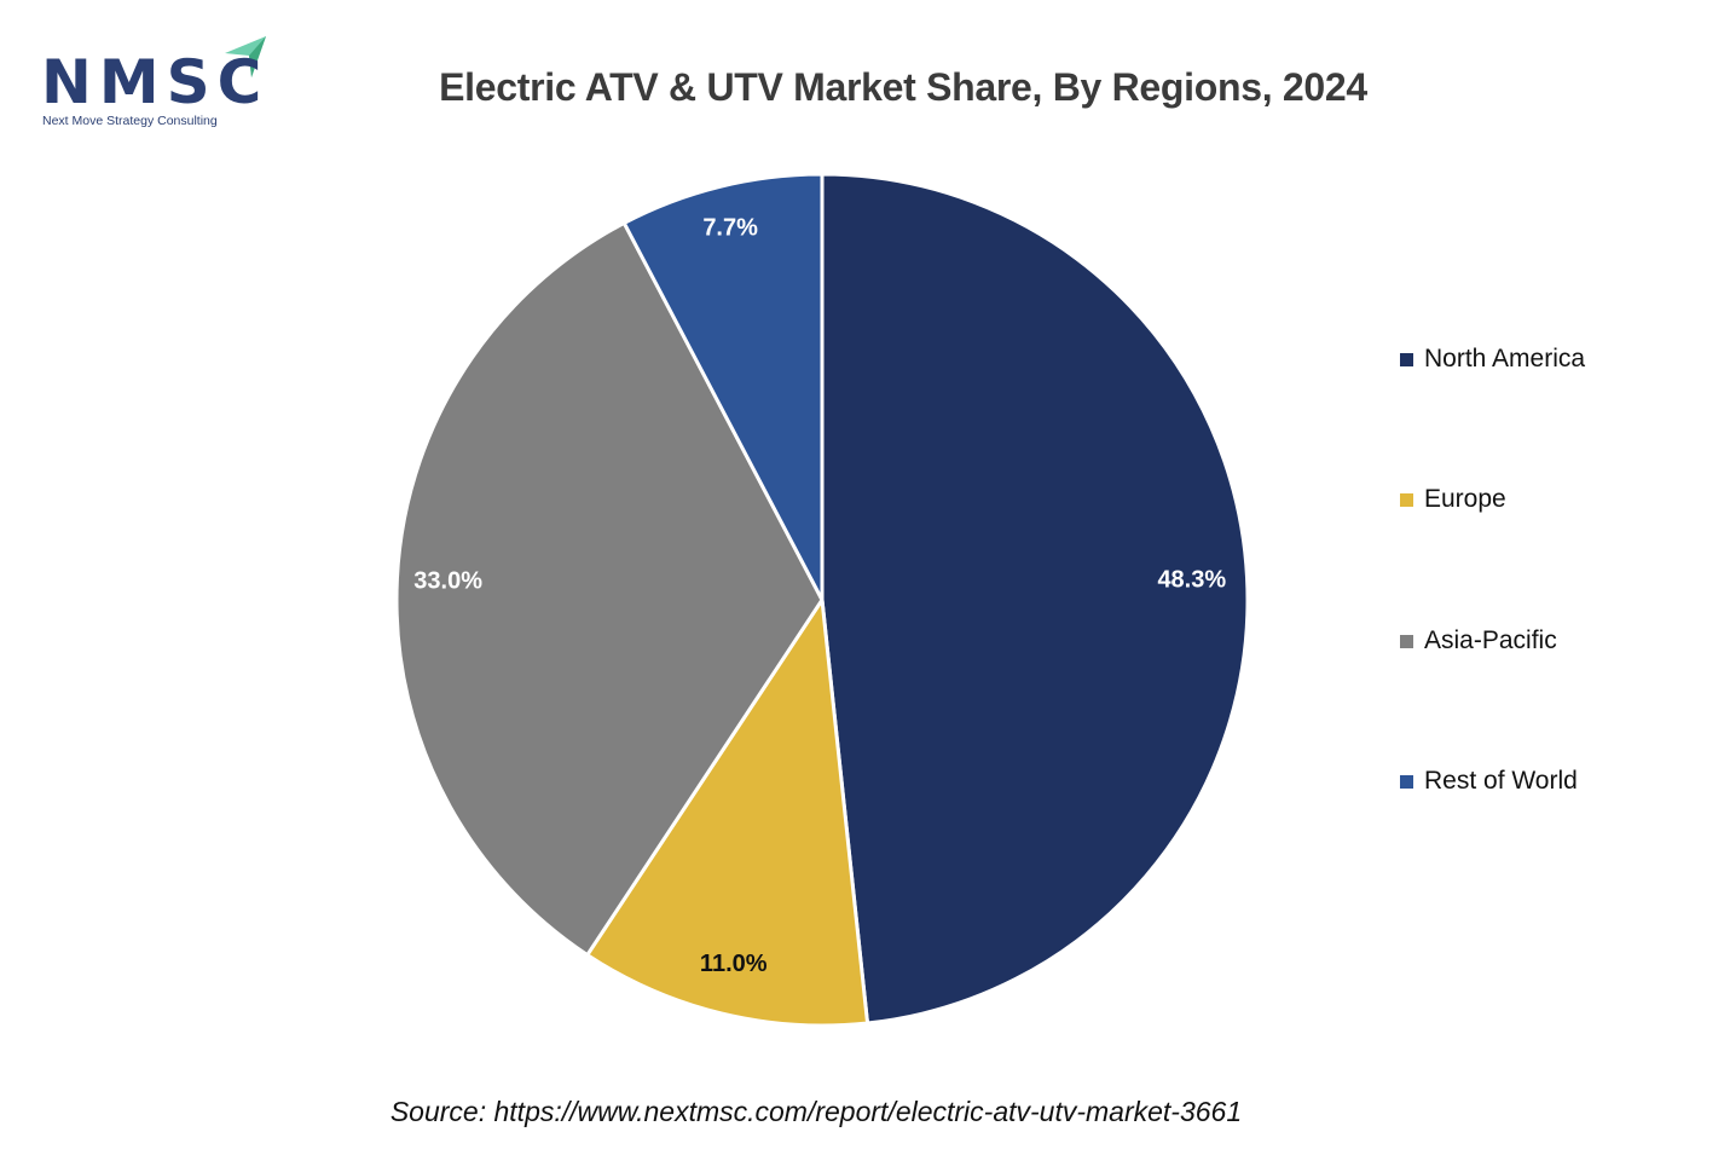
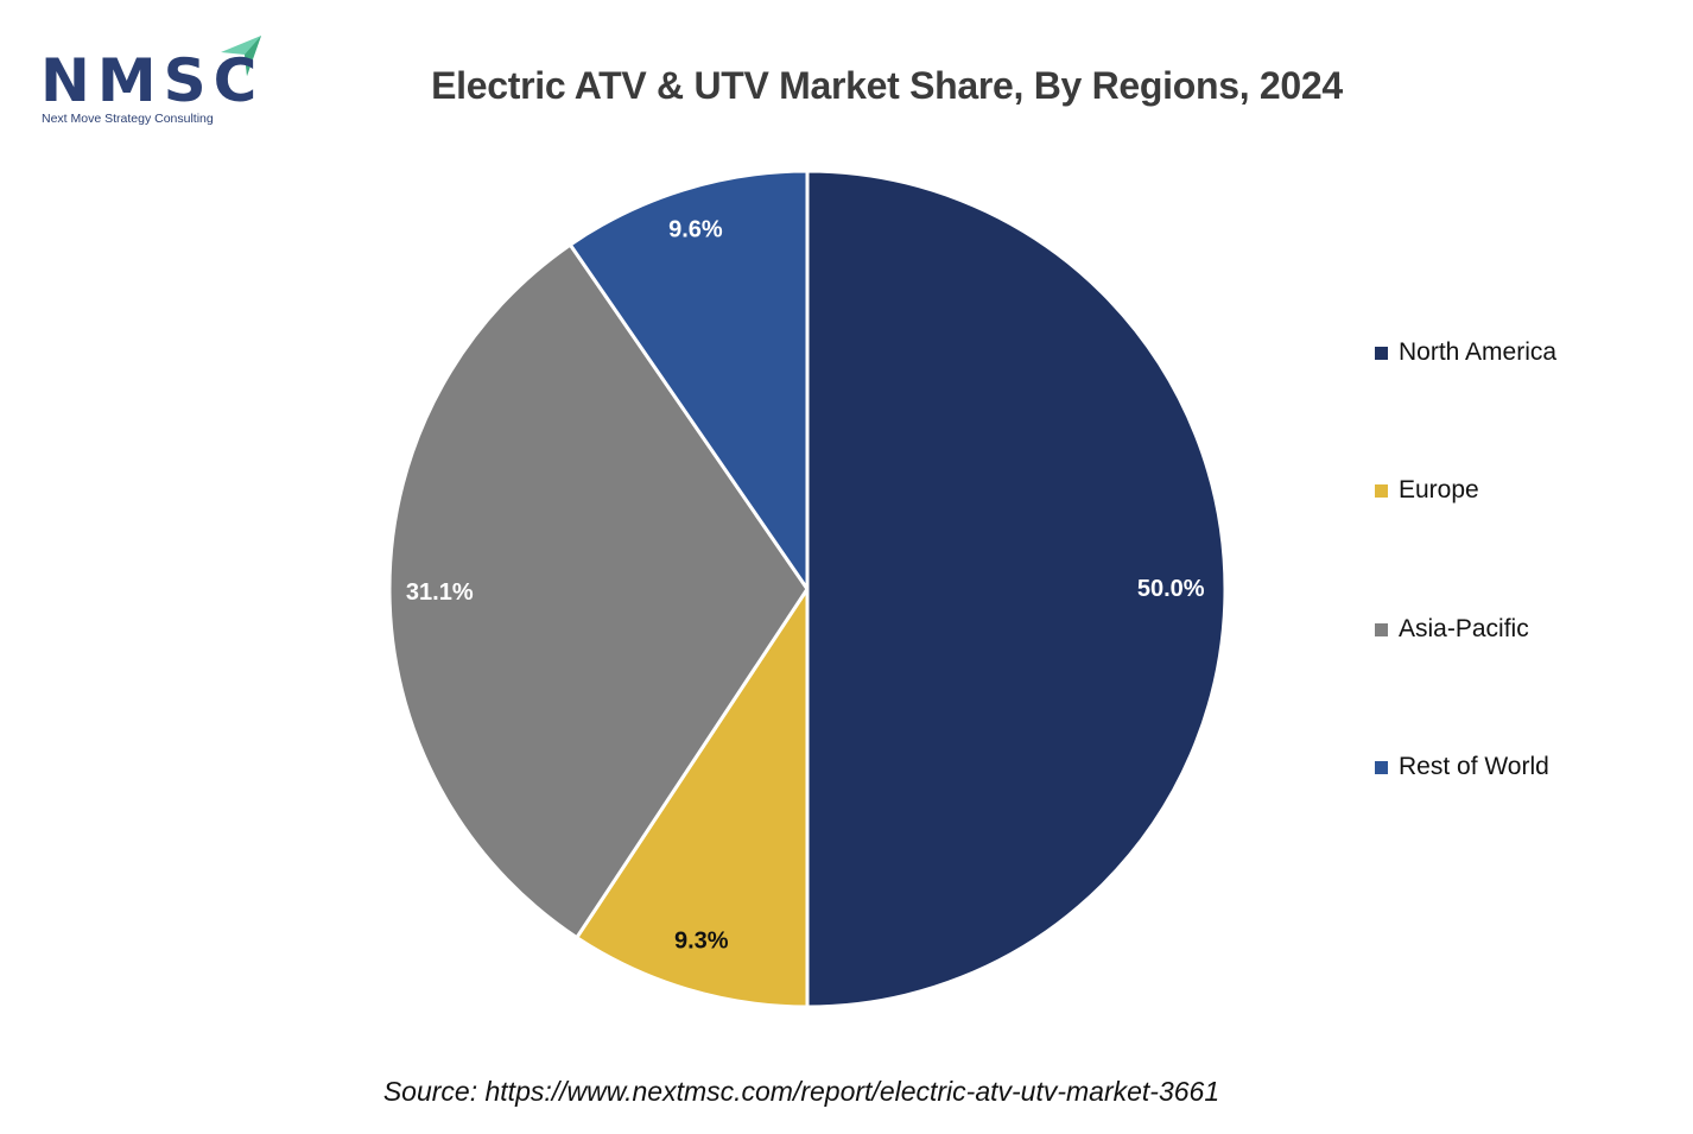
North America: 48.3% -> 50.0%
Europe: 11.0% -> 9.3%
Asia-Pacific: 33.0% -> 31.1%
Rest of World: 7.7% -> 9.6%
